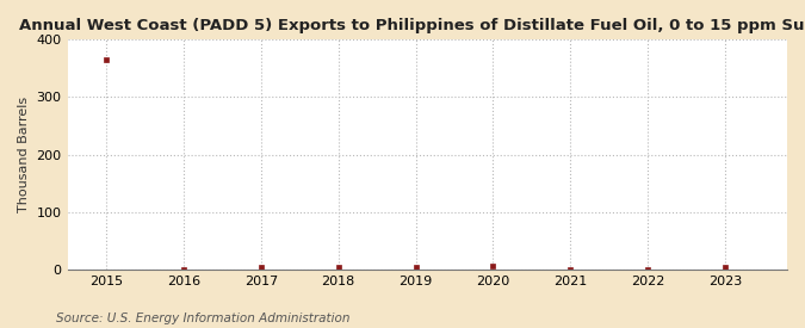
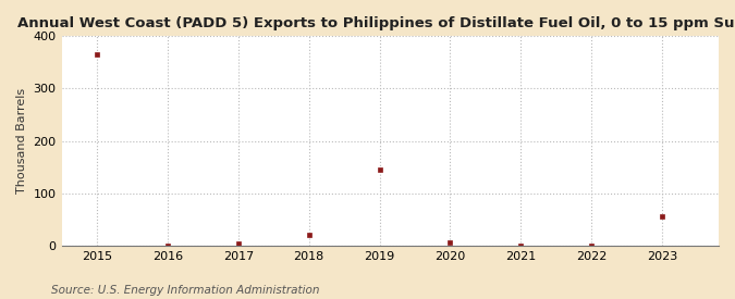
2018: 3 -> 20
2019: 3 -> 145
2023: 3 -> 55
